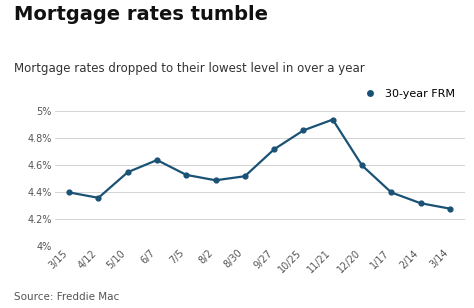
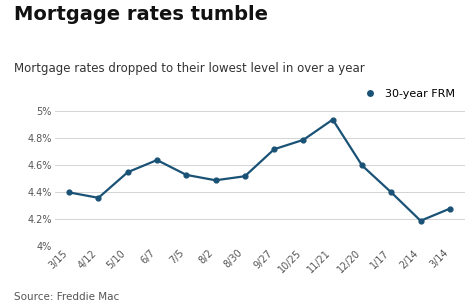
10/25: 4.86% -> 4.79%
2/14: 4.32% -> 4.19%
